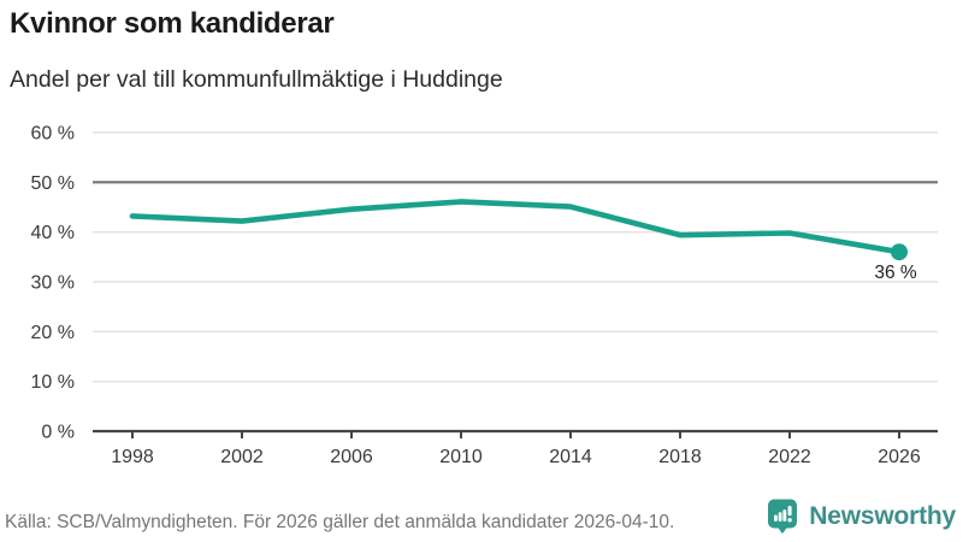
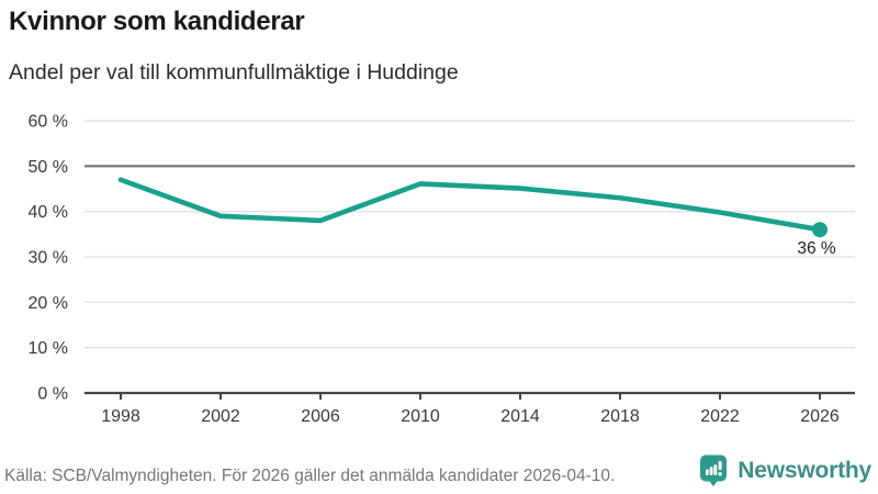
1998: 43% -> 47%
2002: 42% -> 39%
2006: 45% -> 38%
2018: 39% -> 43%
